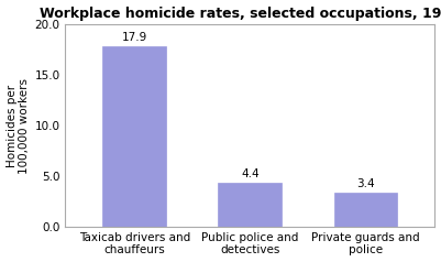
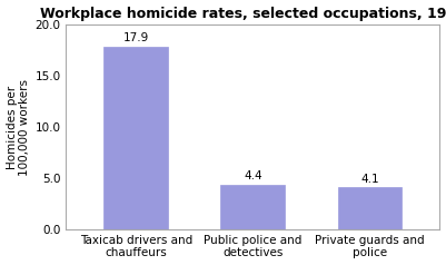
Private guards and police: 3.4 -> 4.1
